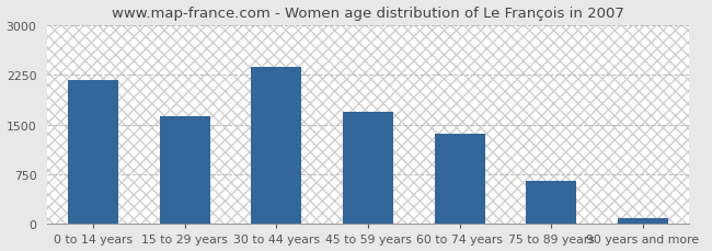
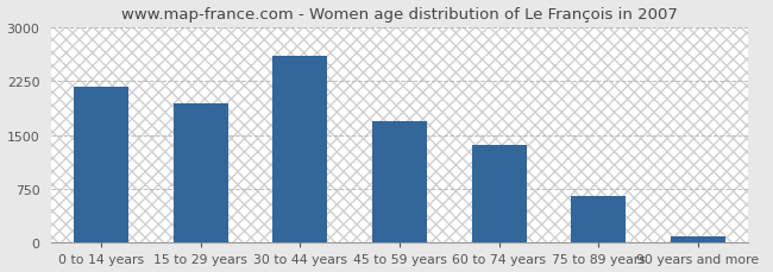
15 to 29 years: 1620 -> 1940
30 to 44 years: 2370 -> 2600
